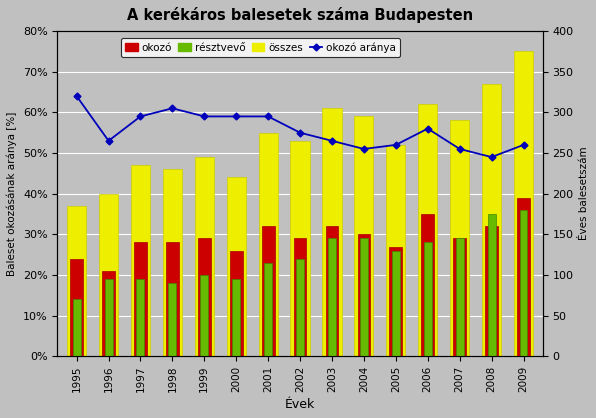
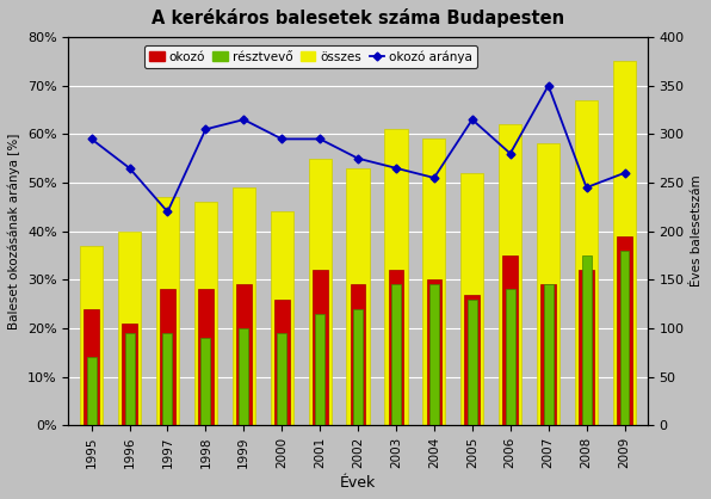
okozó aránya/1995: 64% -> 59%
okozó aránya/1997: 59% -> 44%
okozó aránya/1999: 59% -> 63%
okozó aránya/2005: 52% -> 63%
okozó aránya/2007: 51% -> 70%
